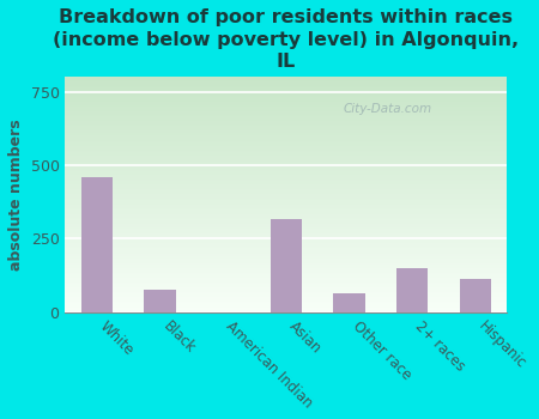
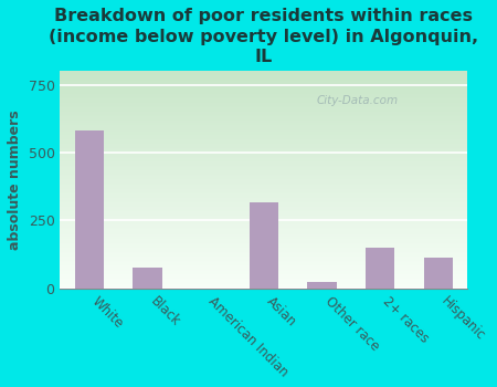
White: 460 -> 580
Other race: 65 -> 22
